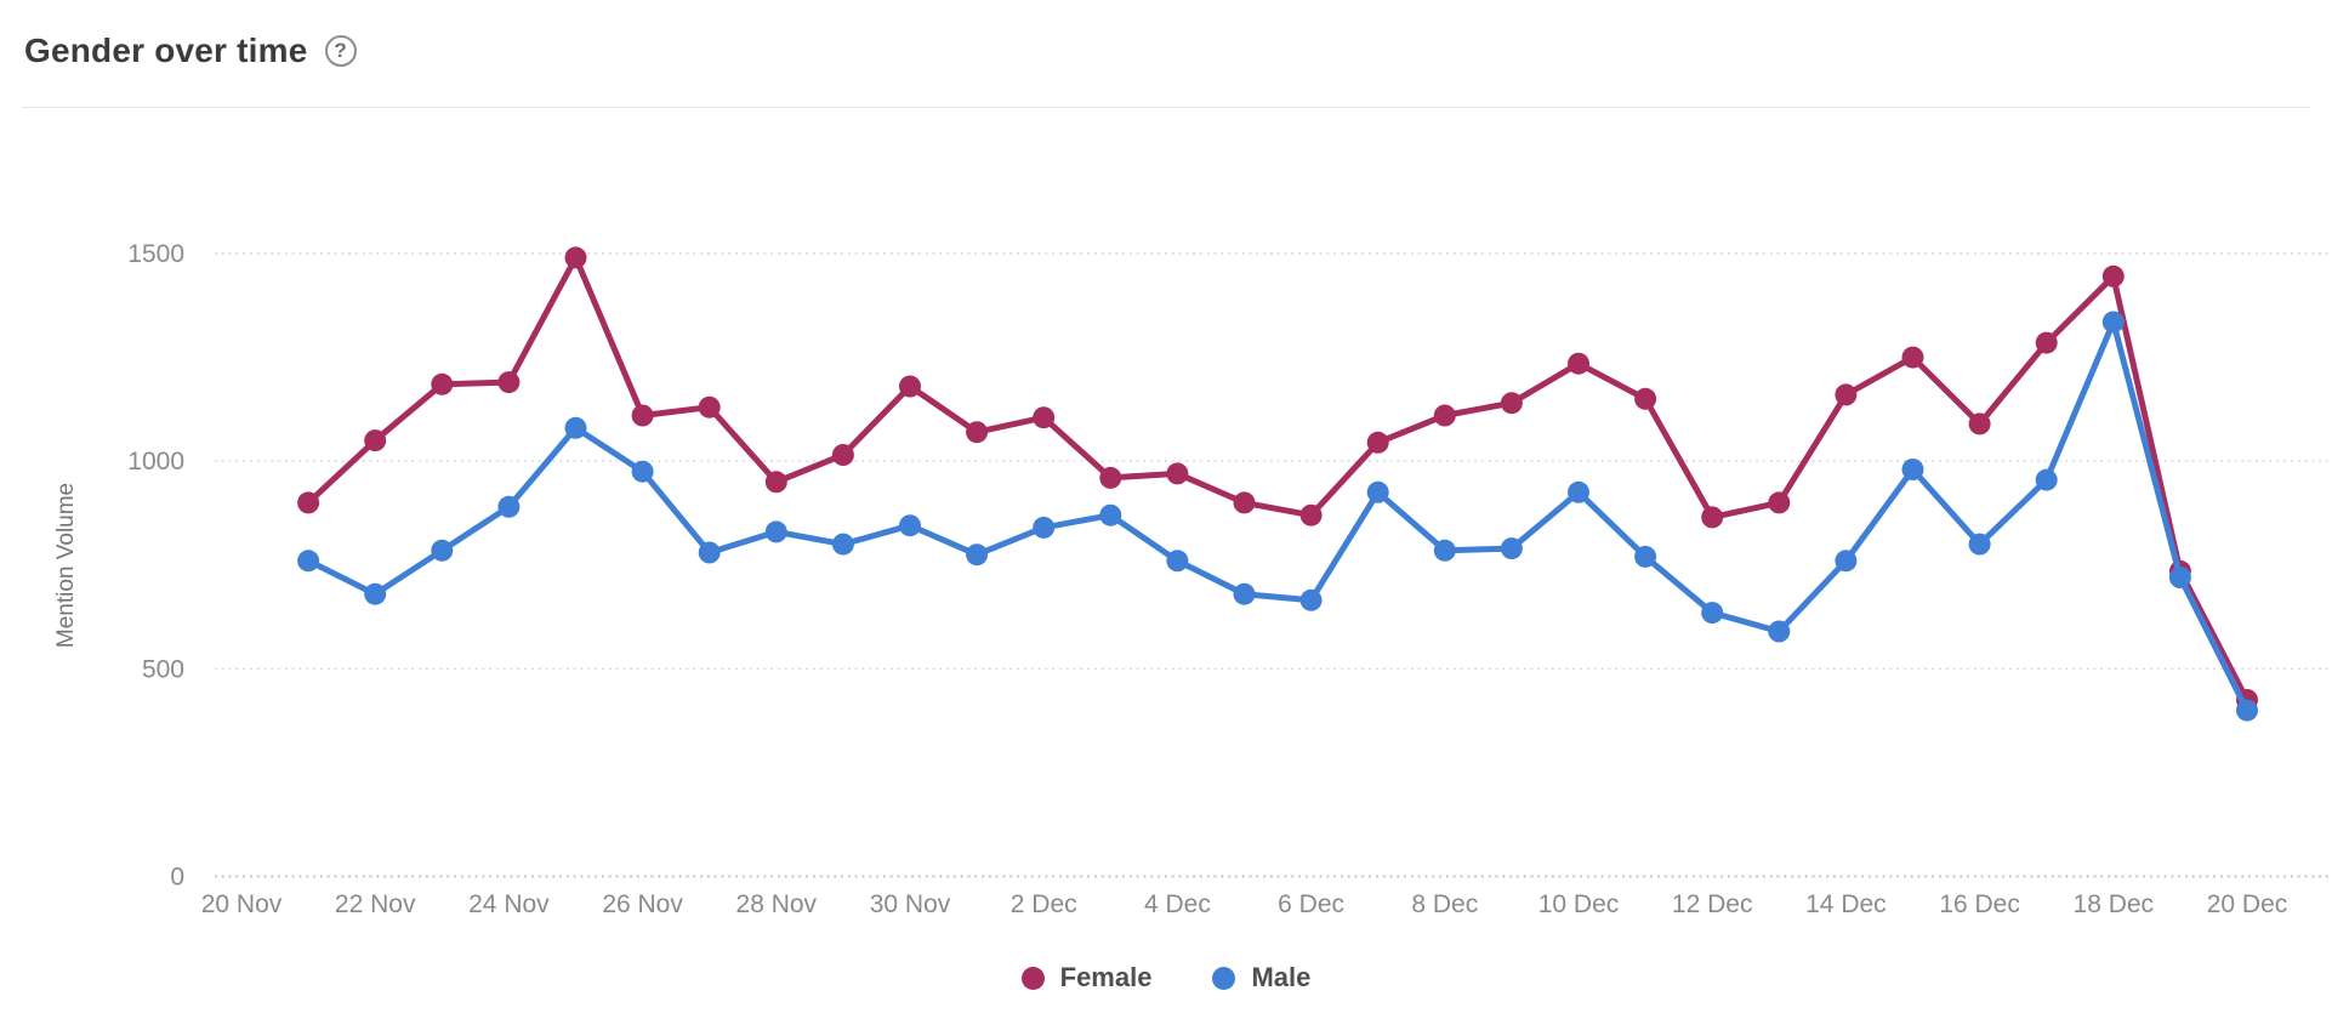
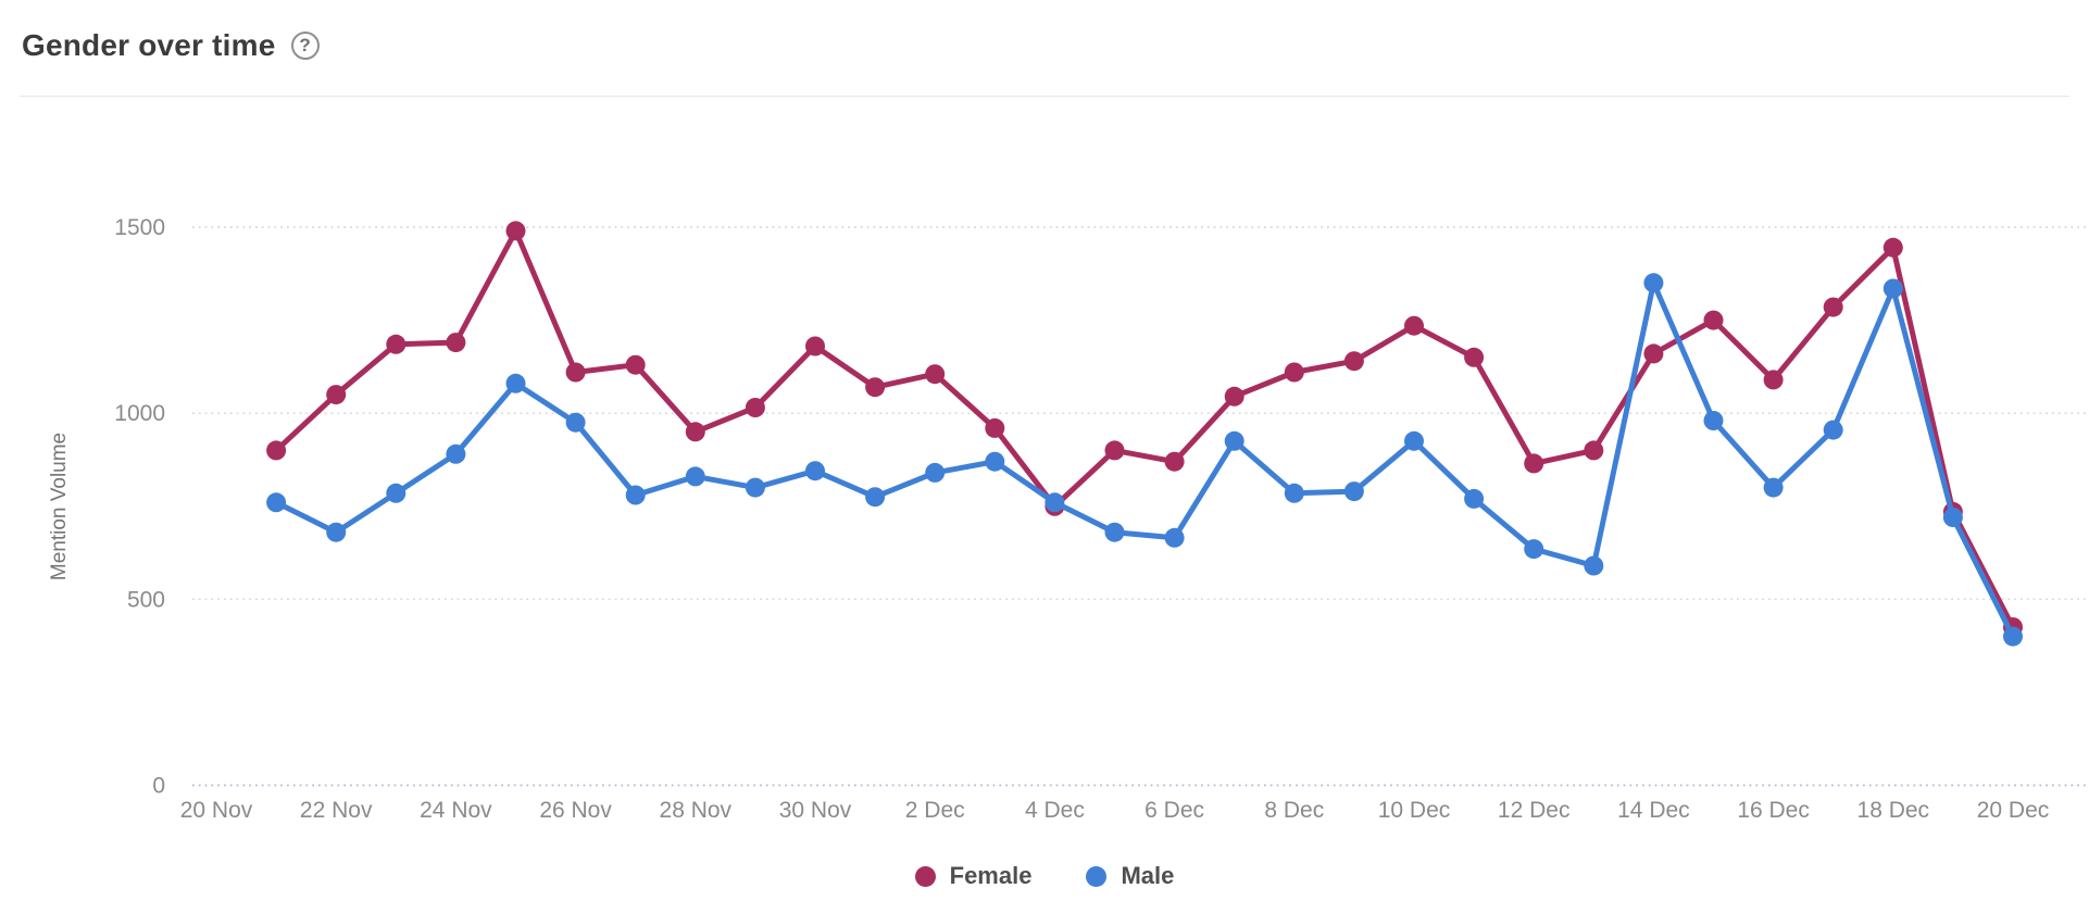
Female/4 Dec: 970 -> 750
Male/14 Dec: 760 -> 1350
